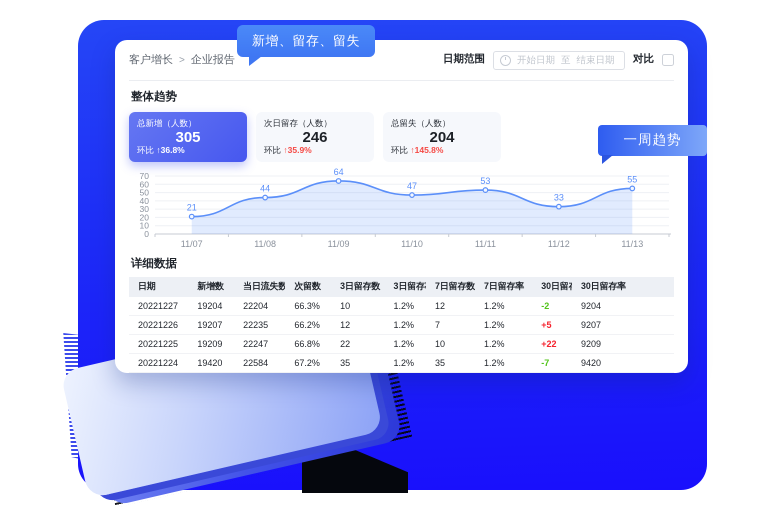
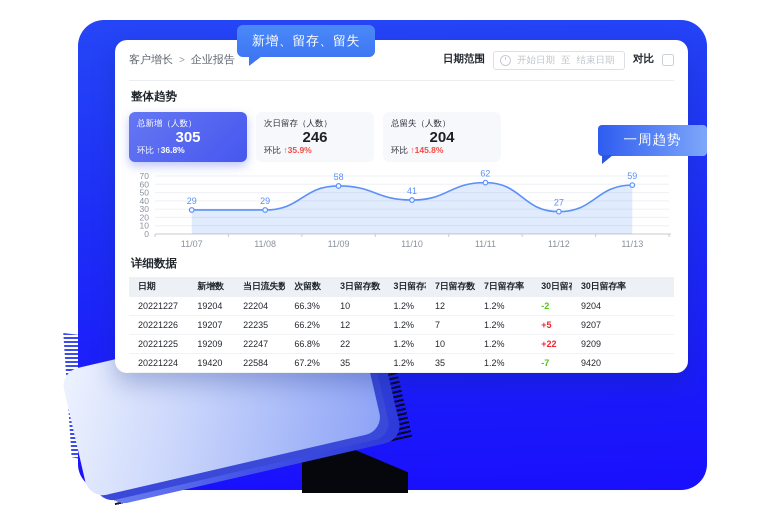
11/07: 21 -> 29
11/08: 44 -> 29
11/09: 64 -> 58
11/10: 47 -> 41
11/11: 53 -> 62
11/12: 33 -> 27
11/13: 55 -> 59
